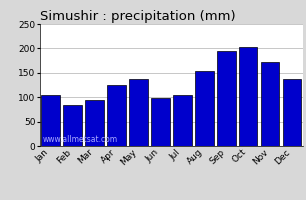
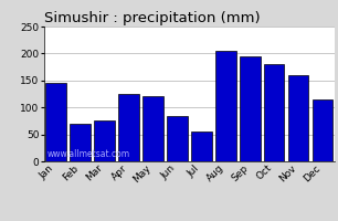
Jan: 105 -> 145
Feb: 85 -> 70
Mar: 95 -> 75
May: 137 -> 120
Jun: 98 -> 85
Jul: 105 -> 55
Aug: 153 -> 205
Oct: 203 -> 180
Nov: 173 -> 160
Dec: 138 -> 115
